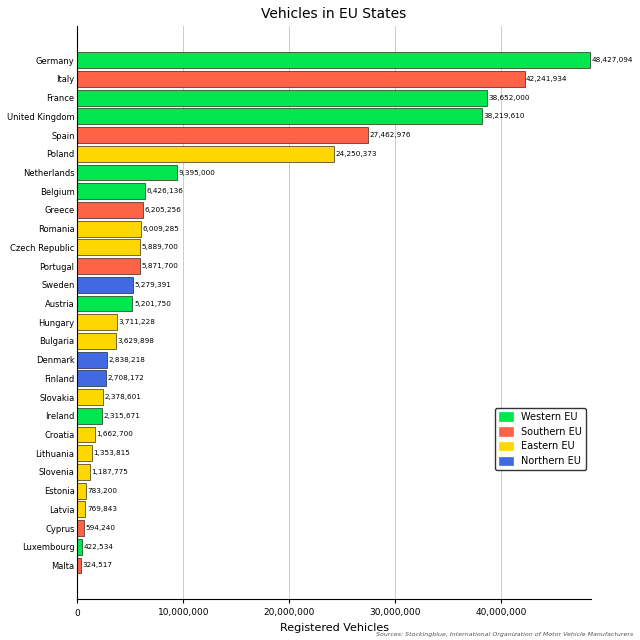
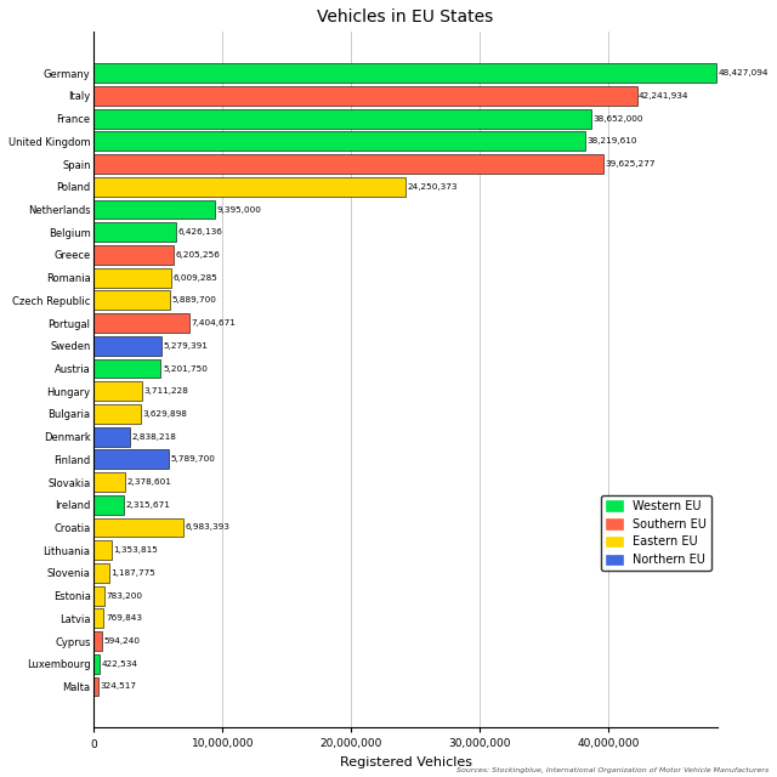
Spain: 27,462,976 -> 39,625,277
Portugal: 5,871,700 -> 7,404,671
Finland: 2,708,172 -> 5,789,700
Croatia: 1,662,700 -> 6,983,393
